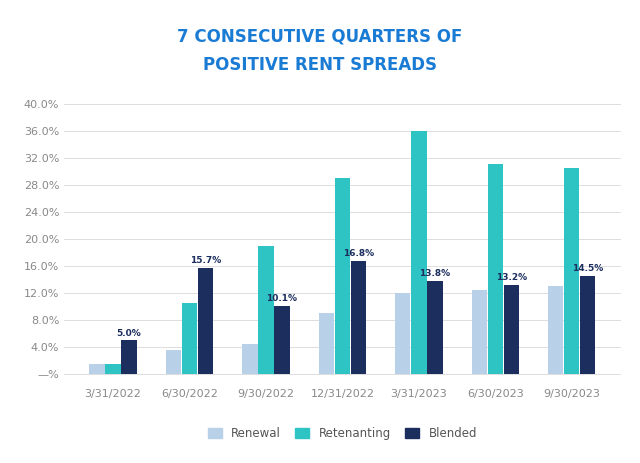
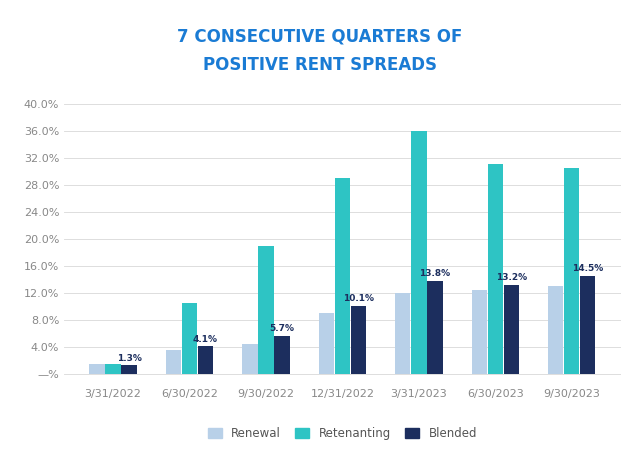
Blended/3/31/2022: 5.0% -> 1.3%
Blended/6/30/2022: 15.7% -> 4.1%
Blended/9/30/2022: 10.1% -> 5.7%
Blended/12/31/2022: 16.8% -> 10.1%
